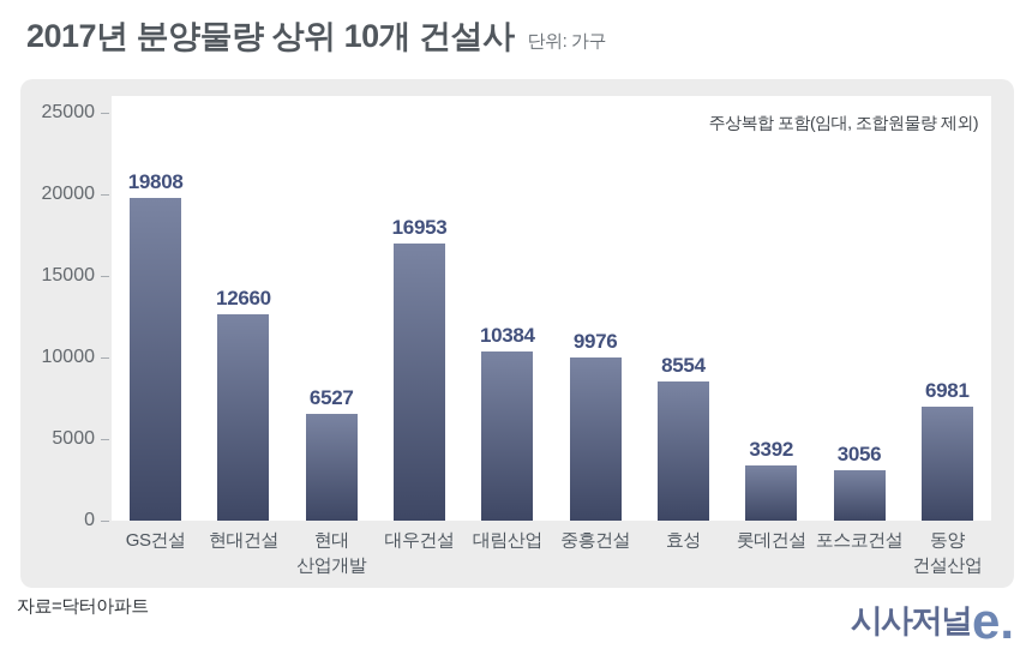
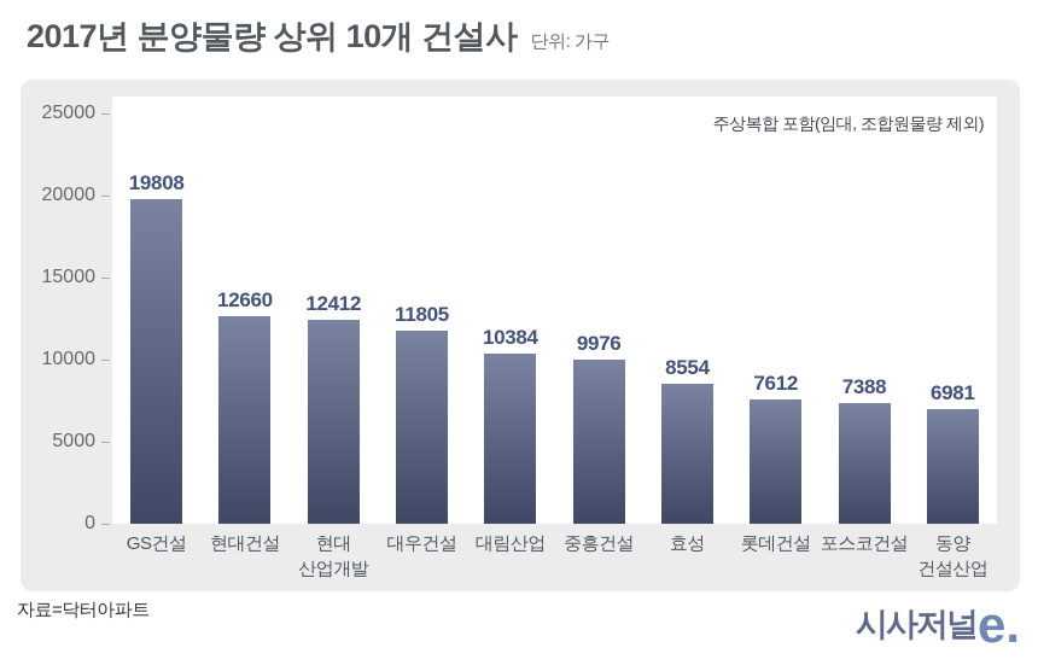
현대 산업개발: 6527 -> 12412
대우건설: 16953 -> 11805
롯데건설: 3392 -> 7612
포스코건설: 3056 -> 7388
